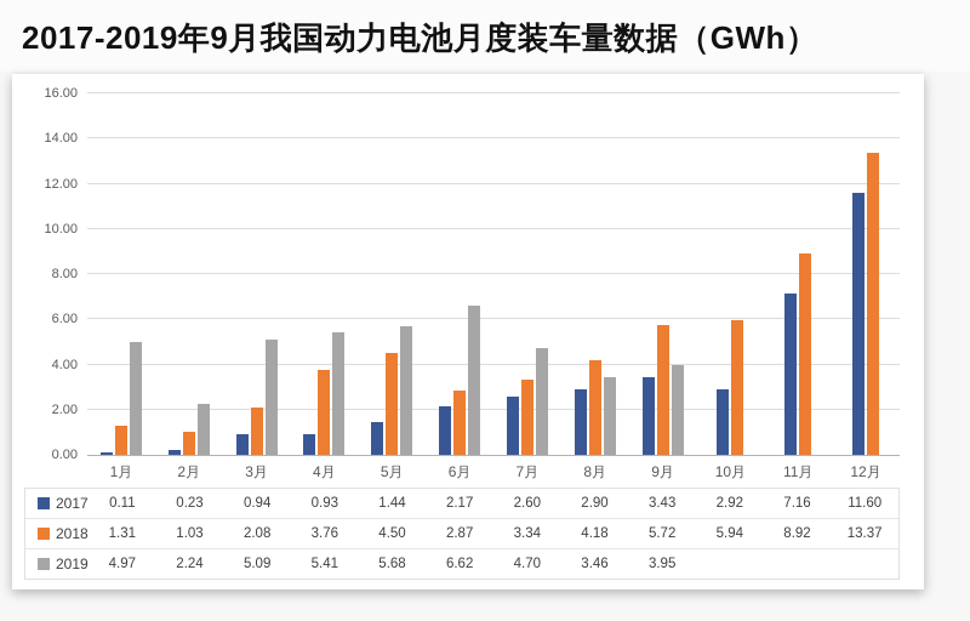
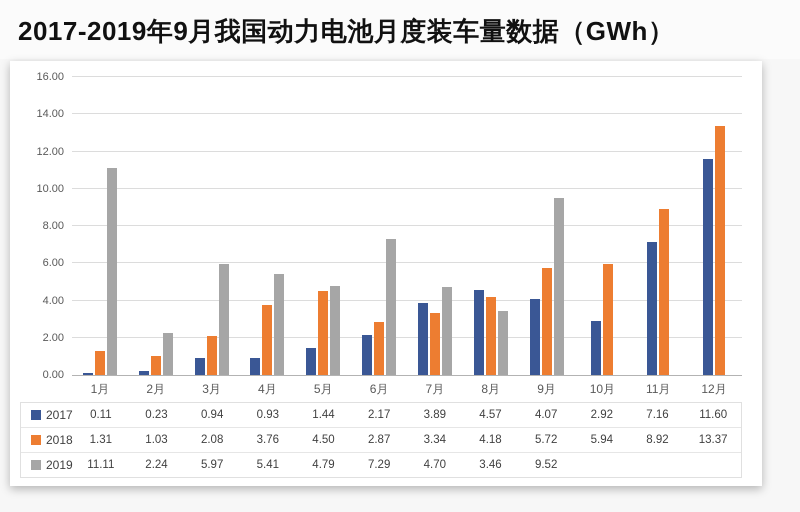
2019/1月: 4.97 -> 11.11
2019/3月: 5.09 -> 5.97
2019/5月: 5.68 -> 4.79
2019/6月: 6.62 -> 7.29
2017/7月: 2.60 -> 3.89
2017/8月: 2.90 -> 4.57
2017/9月: 3.43 -> 4.07
2019/9月: 3.95 -> 9.52
